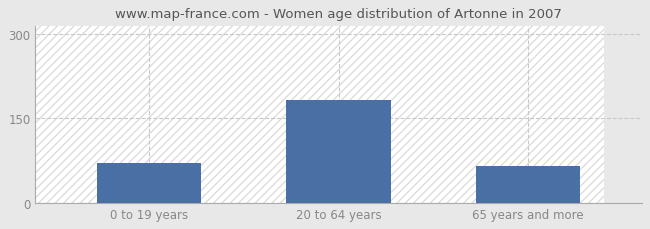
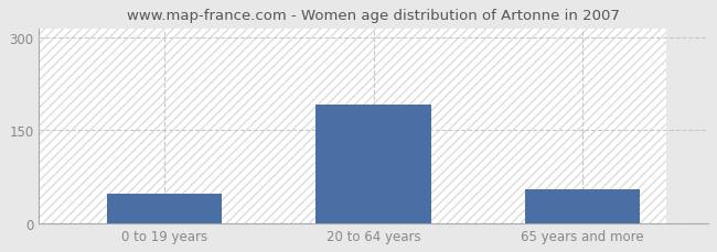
0 to 19 years: 70 -> 48
20 to 64 years: 182 -> 192
65 years and more: 65 -> 54
